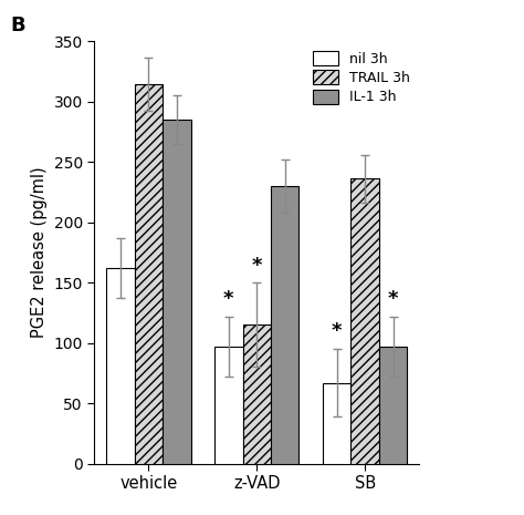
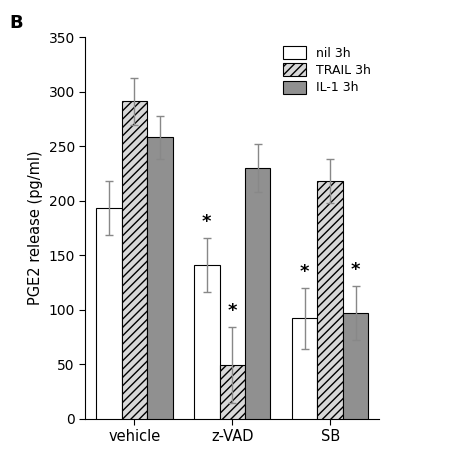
nil 3h/vehicle: 162 -> 193
TRAIL 3h/vehicle: 314 -> 291
IL-1 3h/vehicle: 285 -> 258
nil 3h/z-VAD: 97 -> 141
TRAIL 3h/z-VAD: 115 -> 49
nil 3h/SB: 67 -> 92
TRAIL 3h/SB: 236 -> 218
